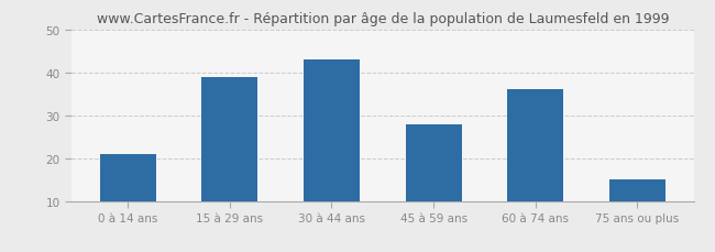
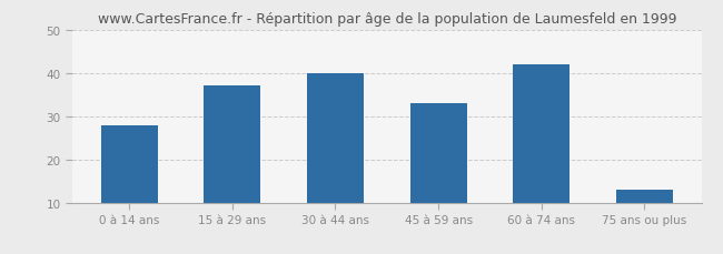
0 à 14 ans: 21 -> 28
15 à 29 ans: 39 -> 37
30 à 44 ans: 43 -> 40
45 à 59 ans: 28 -> 33
60 à 74 ans: 36 -> 42
75 ans ou plus: 15 -> 13
